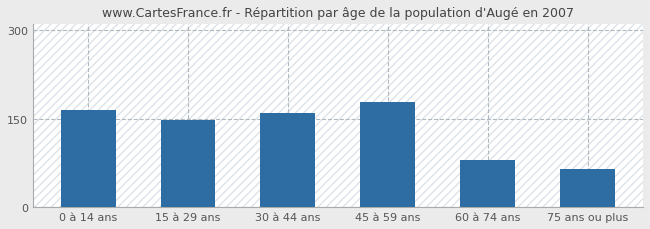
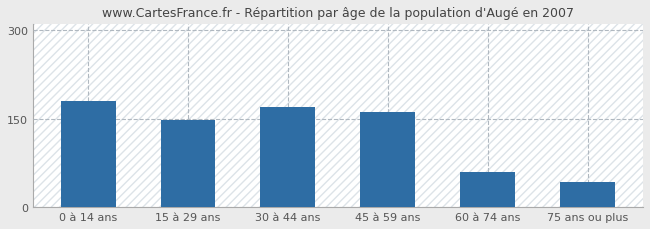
0 à 14 ans: 165 -> 180
30 à 44 ans: 160 -> 170
45 à 59 ans: 178 -> 162
60 à 74 ans: 80 -> 60
75 ans ou plus: 65 -> 42
